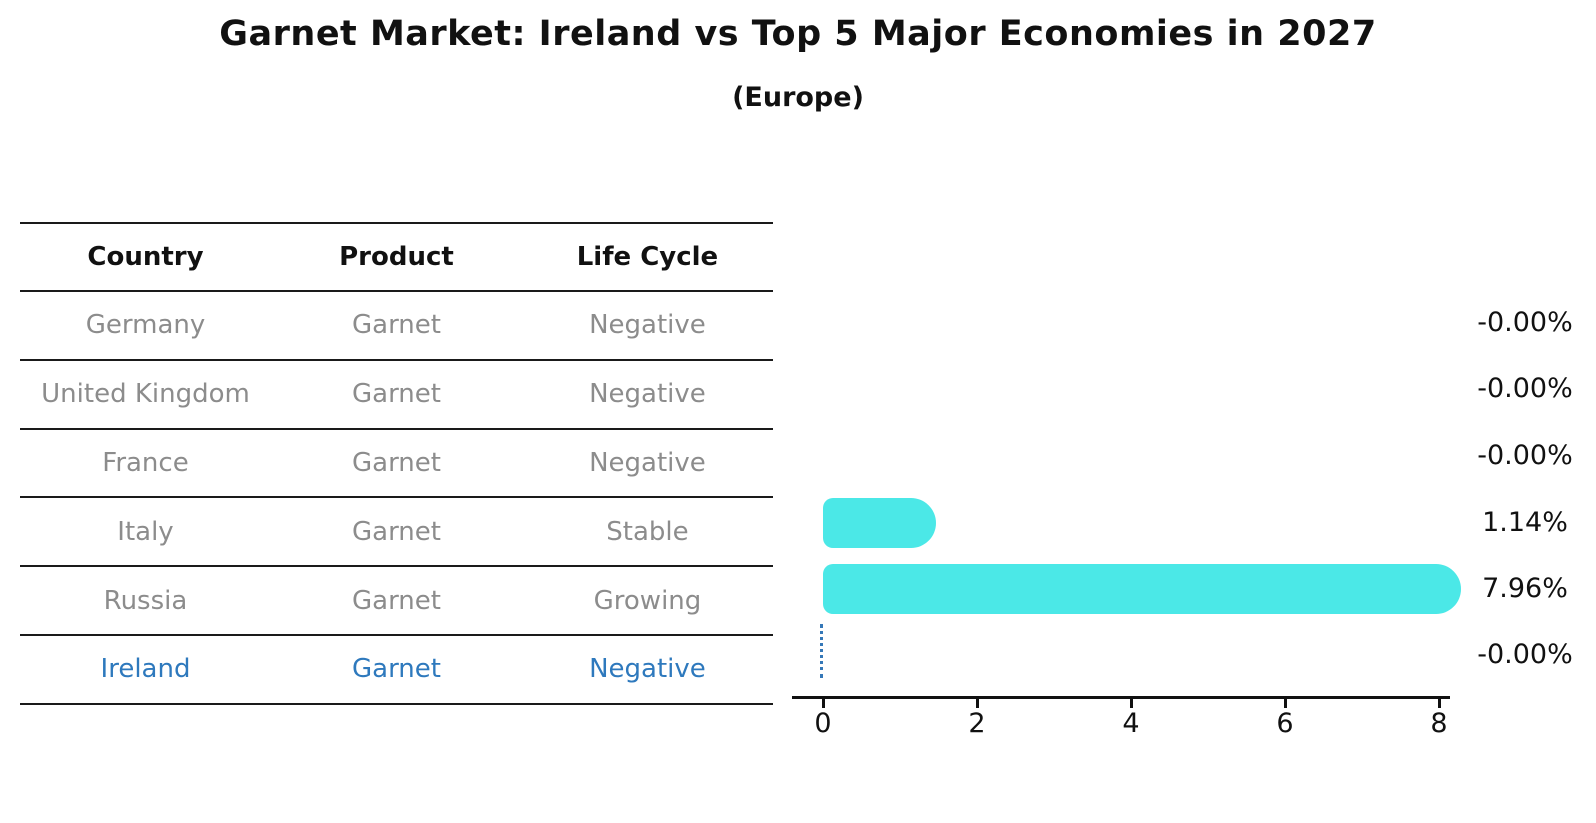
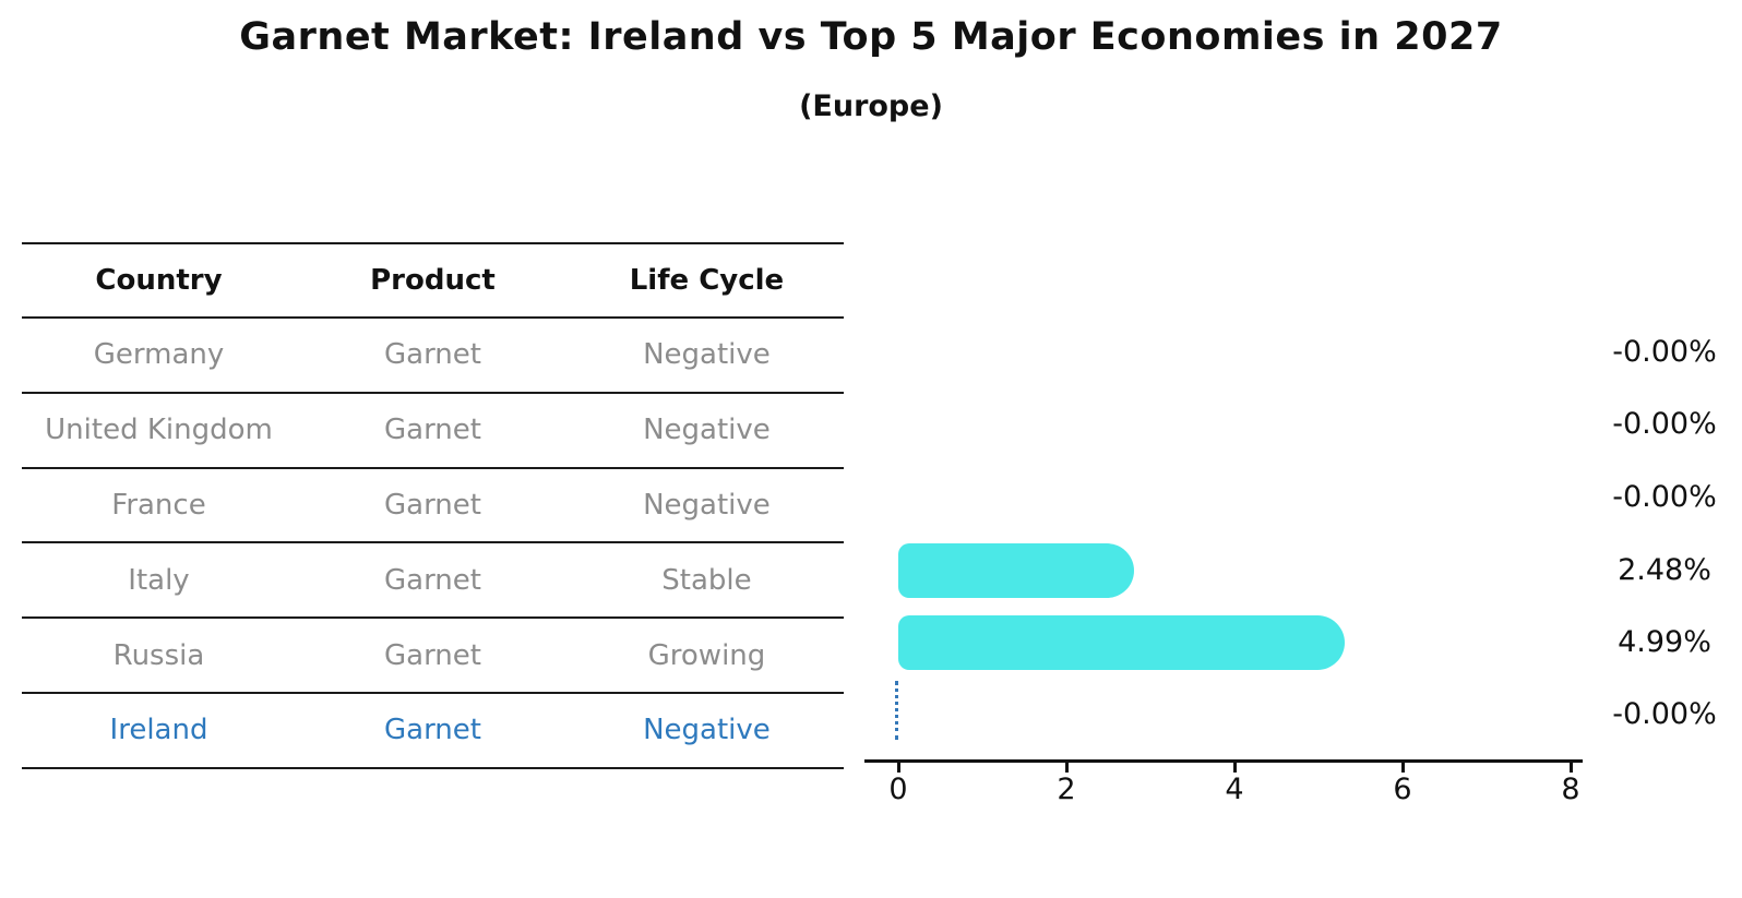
Italy: 1.14% -> 2.48%
Russia: 7.96% -> 4.99%
